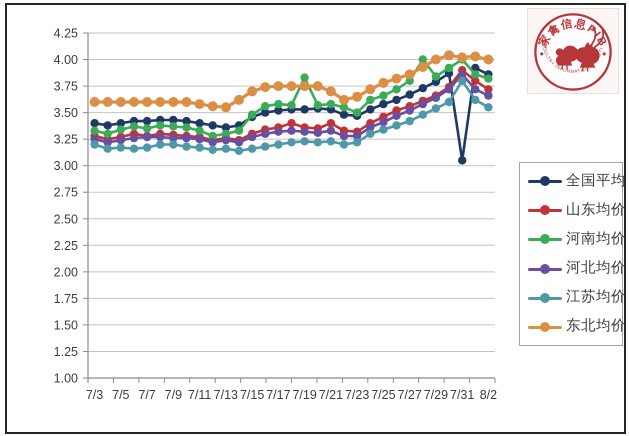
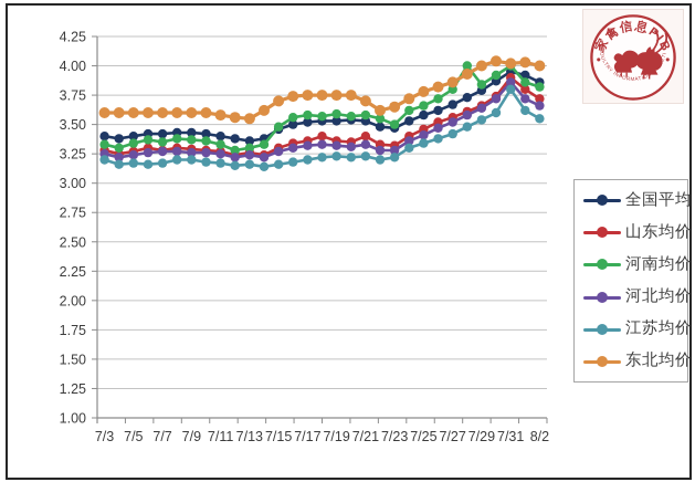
河南均价/7/19: 3.83 -> 3.59
全国平均/7/31: 3.05 -> 3.95
